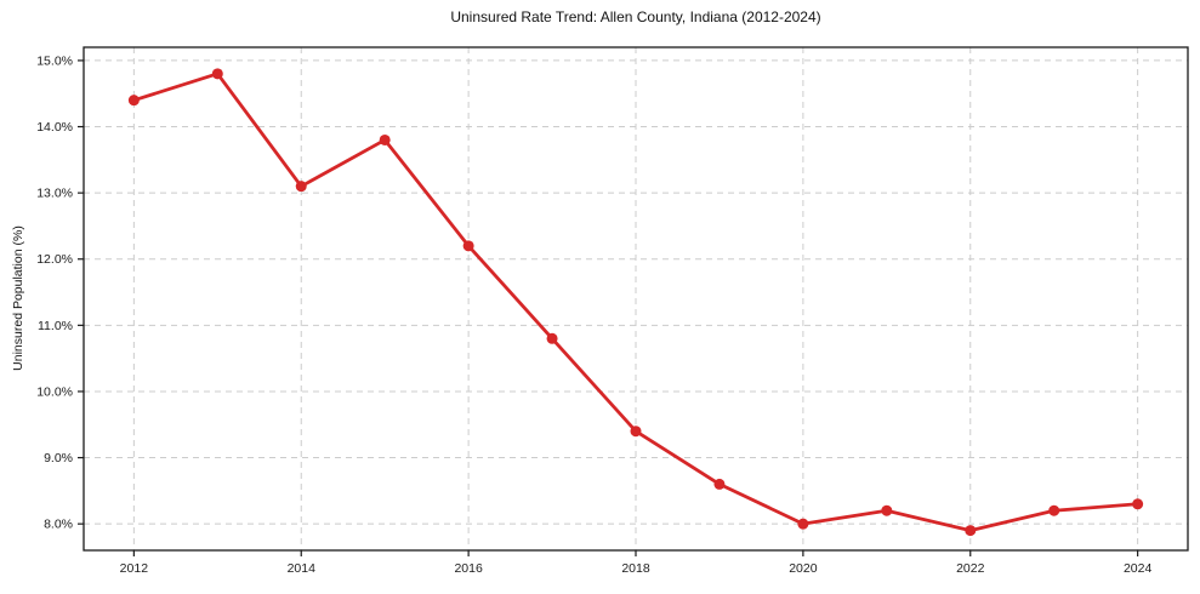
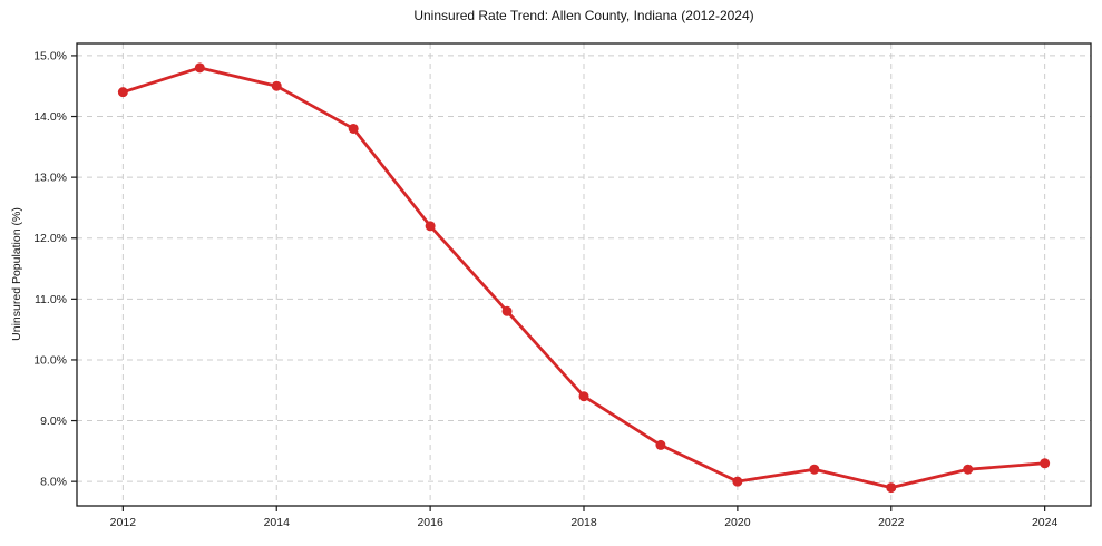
2014: 13.1% -> 14.5%
